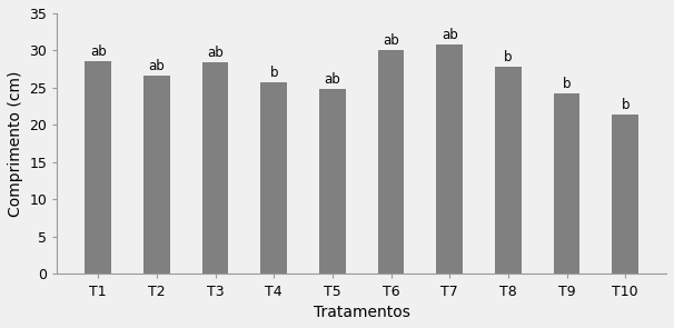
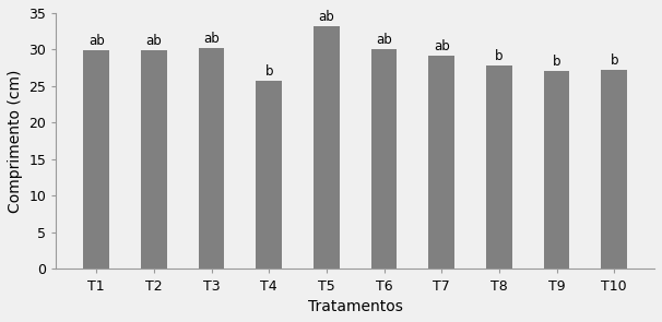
T1: 28.6 -> 29.9
T2: 26.6 -> 29.9
T3: 28.4 -> 30.2
T5: 24.8 -> 33.2
T7: 30.8 -> 29.1
T9: 24.2 -> 27.1
T10: 21.4 -> 27.2
